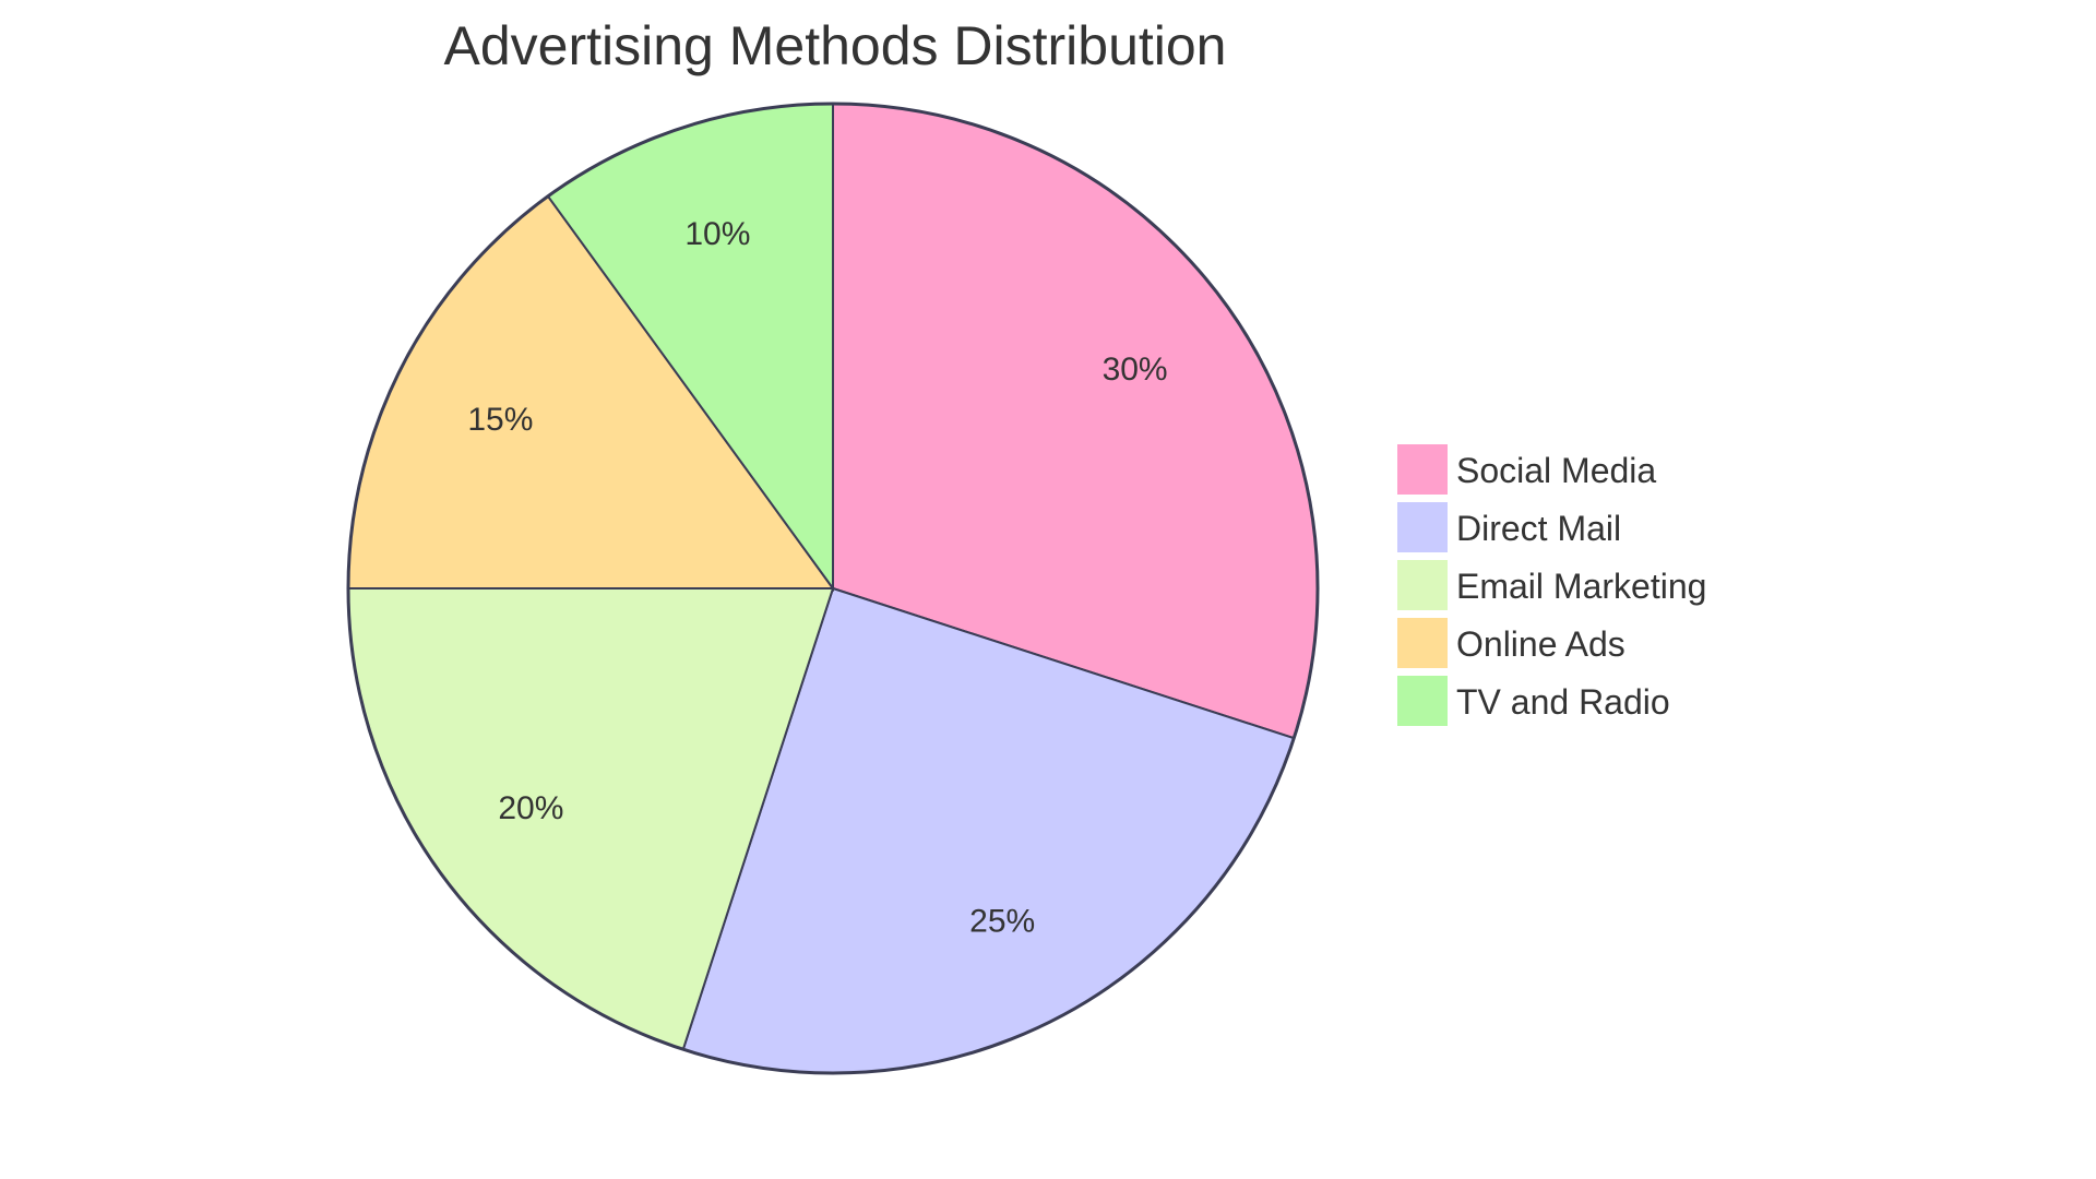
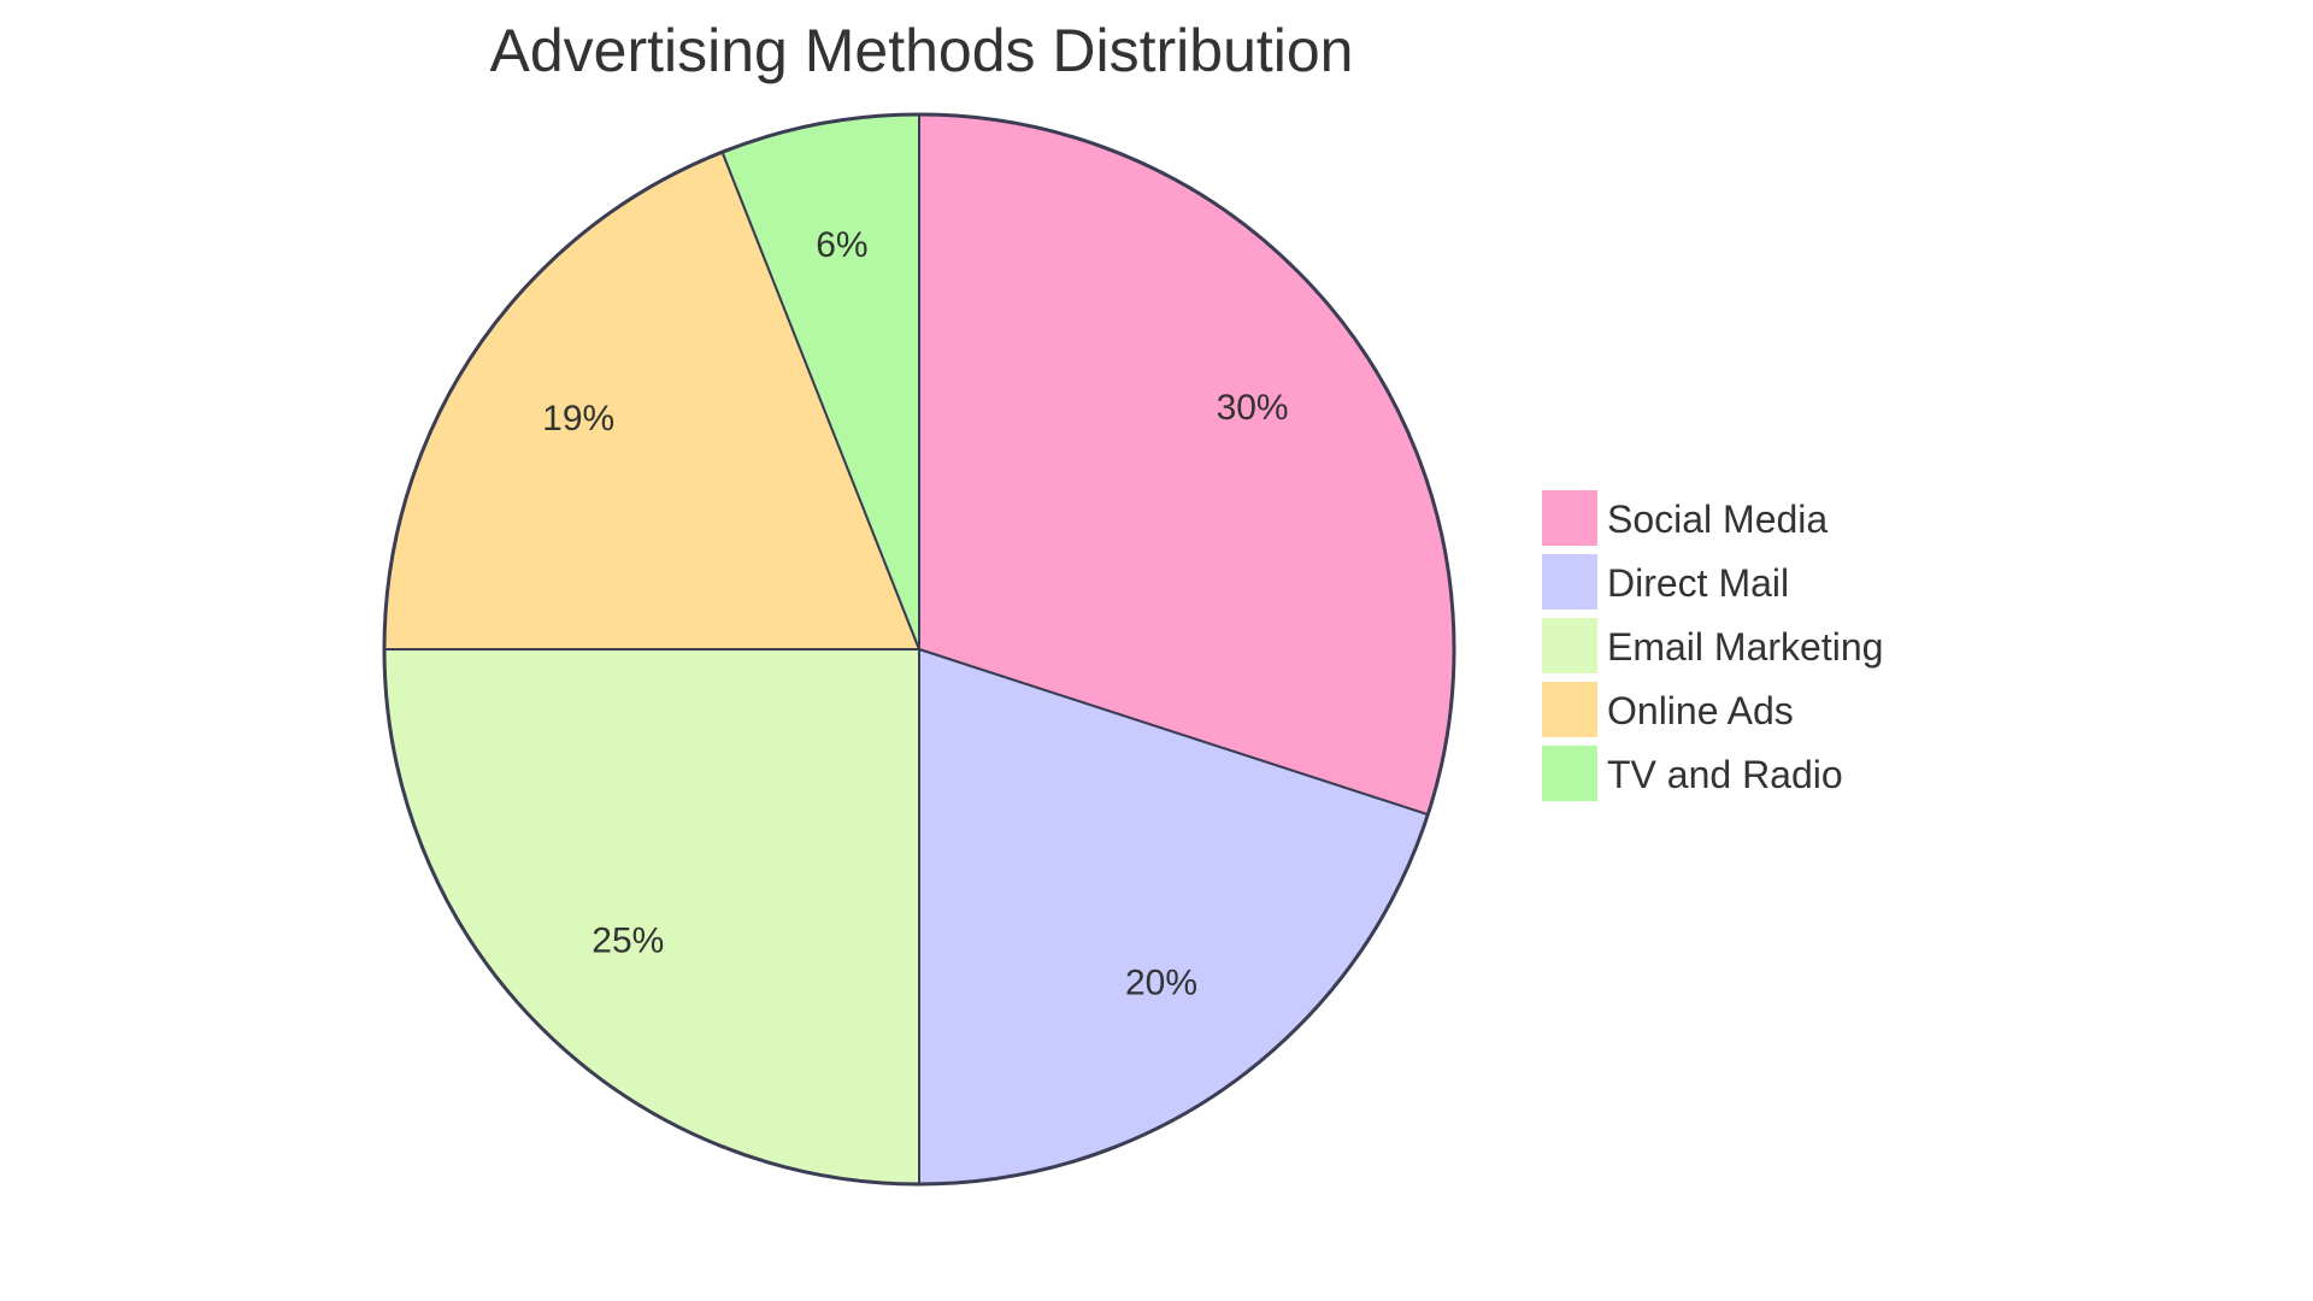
Direct Mail: 25% -> 20%
Email Marketing: 20% -> 25%
Online Ads: 15% -> 19%
TV and Radio: 10% -> 6%
